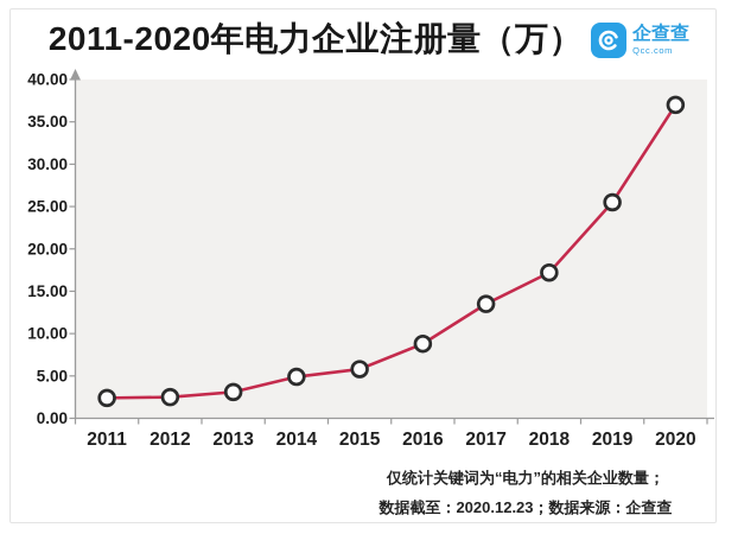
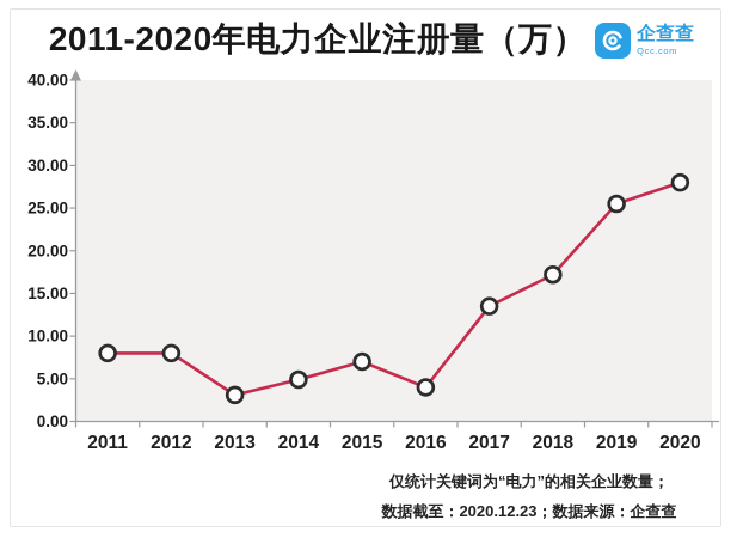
2011: 2 -> 8
2012: 2 -> 8
2015: 6 -> 7
2016: 9 -> 4
2020: 37 -> 28
